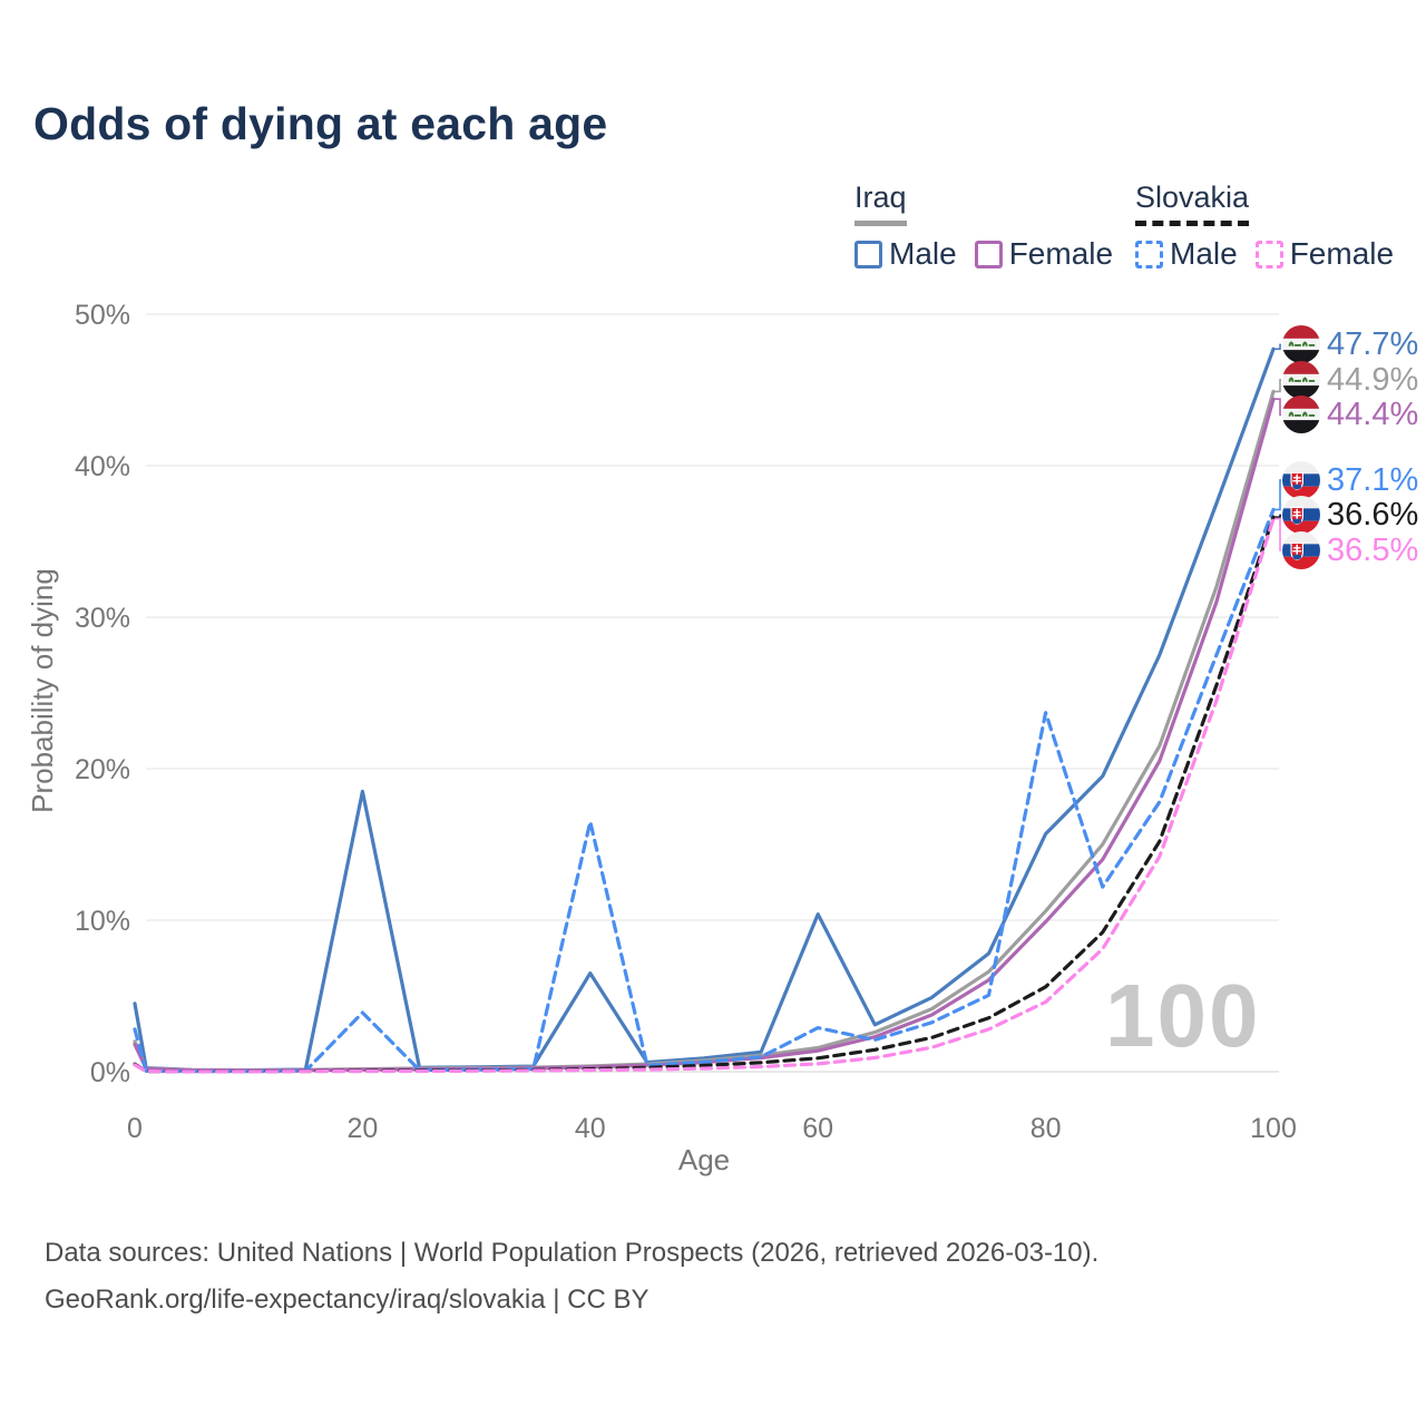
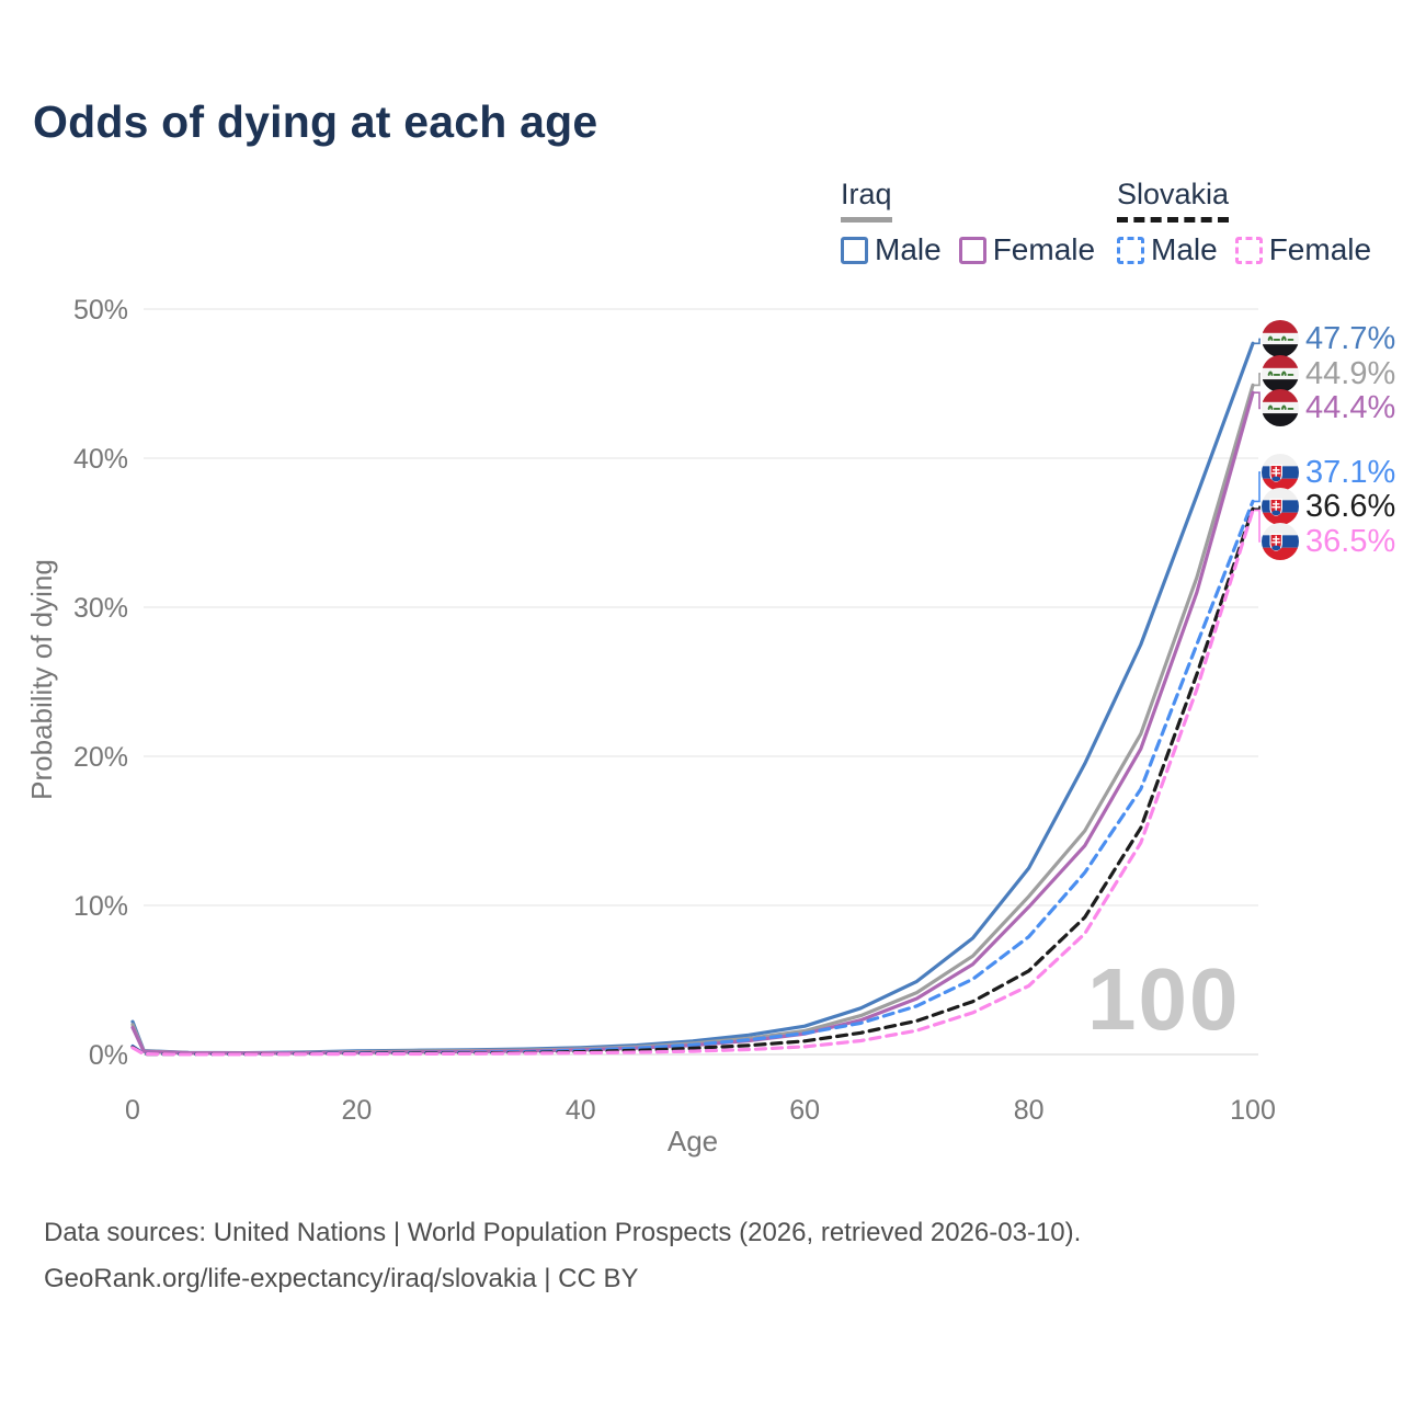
Iraq Male/0: 4.5% -> 2.2%
Slovakia Male/0: 2.8% -> 0.6%
Iraq Male/20: 18.5% -> 0.2%
Slovakia Male/20: 3.9% -> 0.1%
Iraq Male/40: 6.5% -> 0.5%
Slovakia Male/40: 16.5% -> 0.3%
Iraq Male/60: 10.4% -> 1.9%
Slovakia Male/60: 2.9% -> 1.4%
Iraq Male/80: 15.7% -> 12.5%
Slovakia Male/80: 23.7% -> 7.9%
